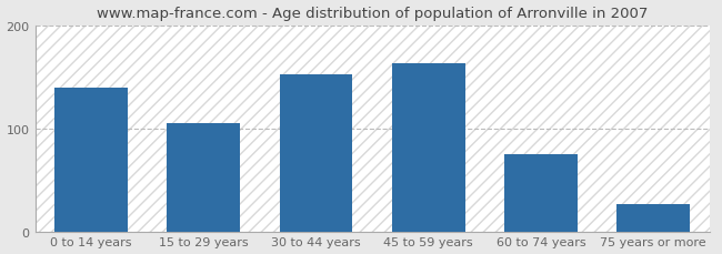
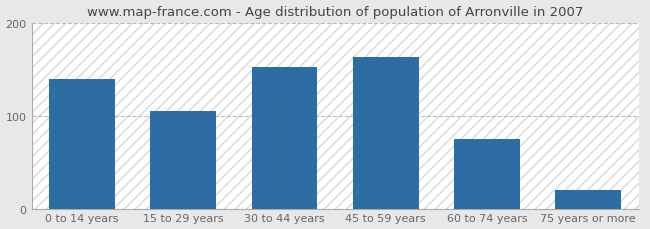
75 years or more: 27 -> 20
